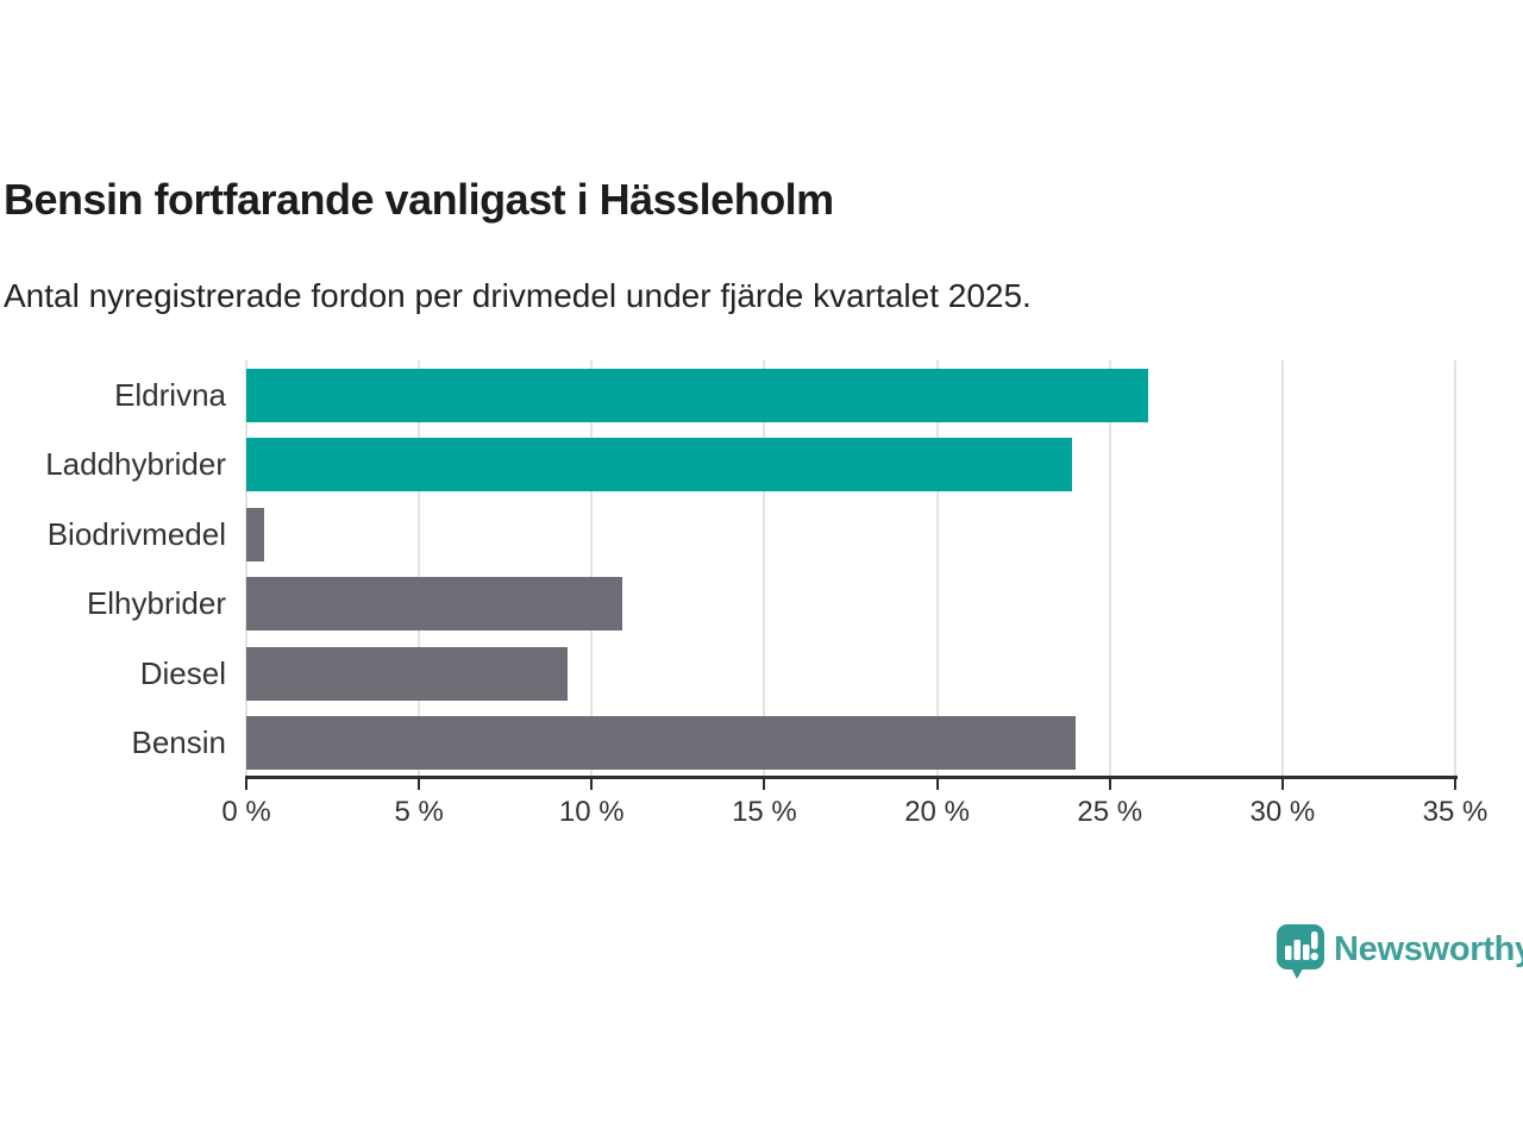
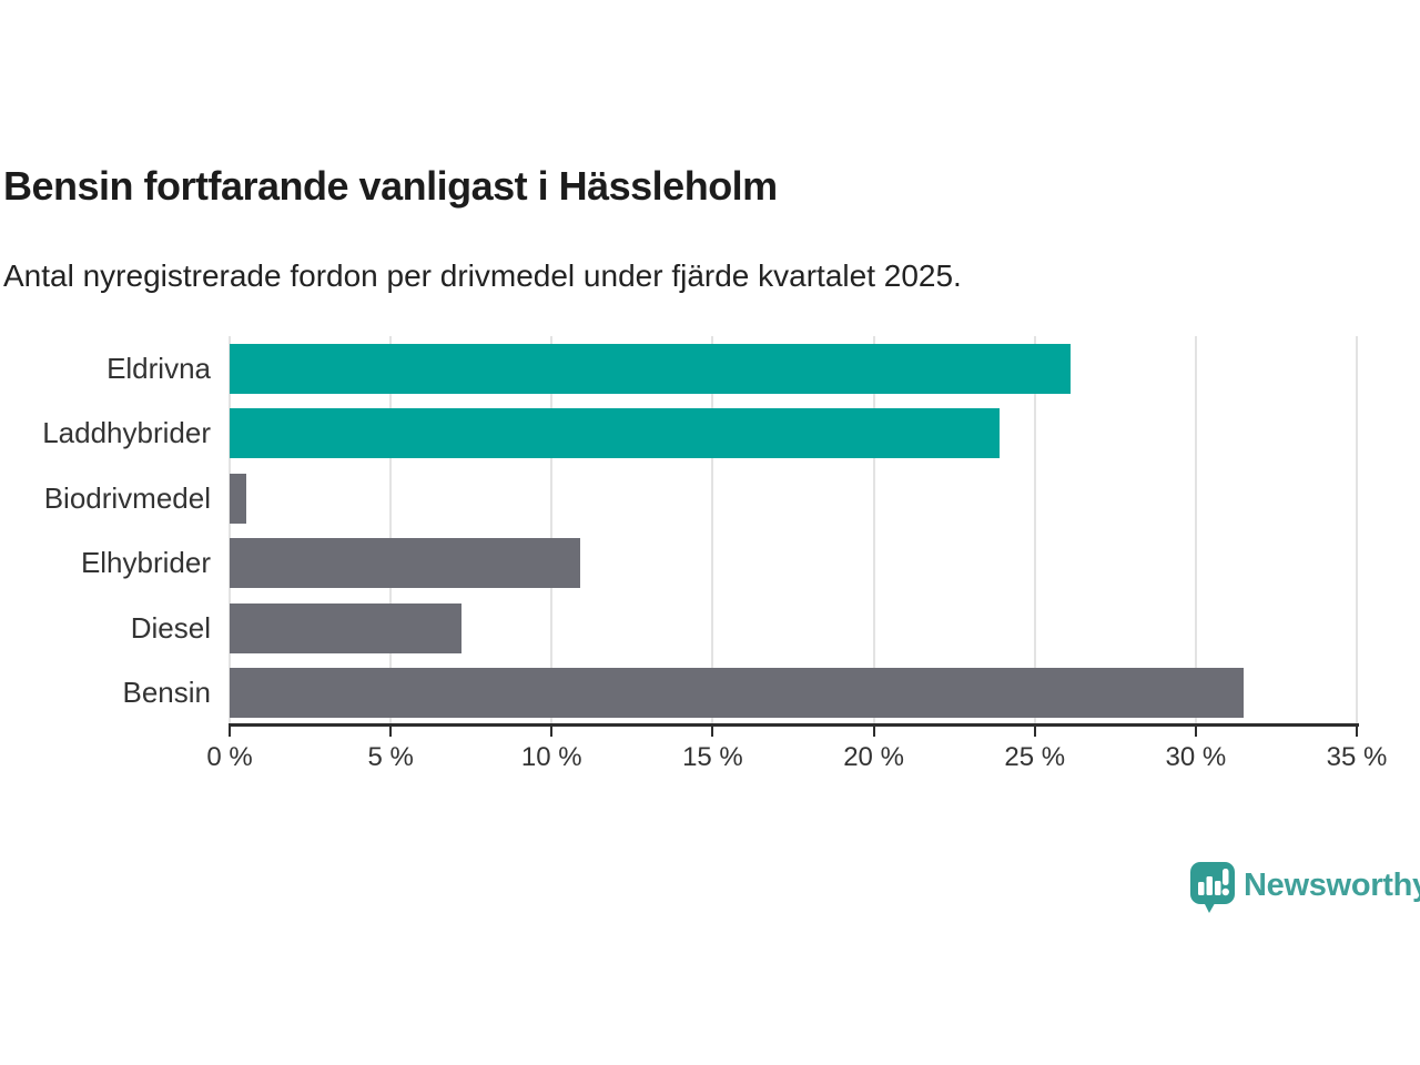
Diesel: 9.3% -> 7.2%
Bensin: 24.0% -> 31.5%
